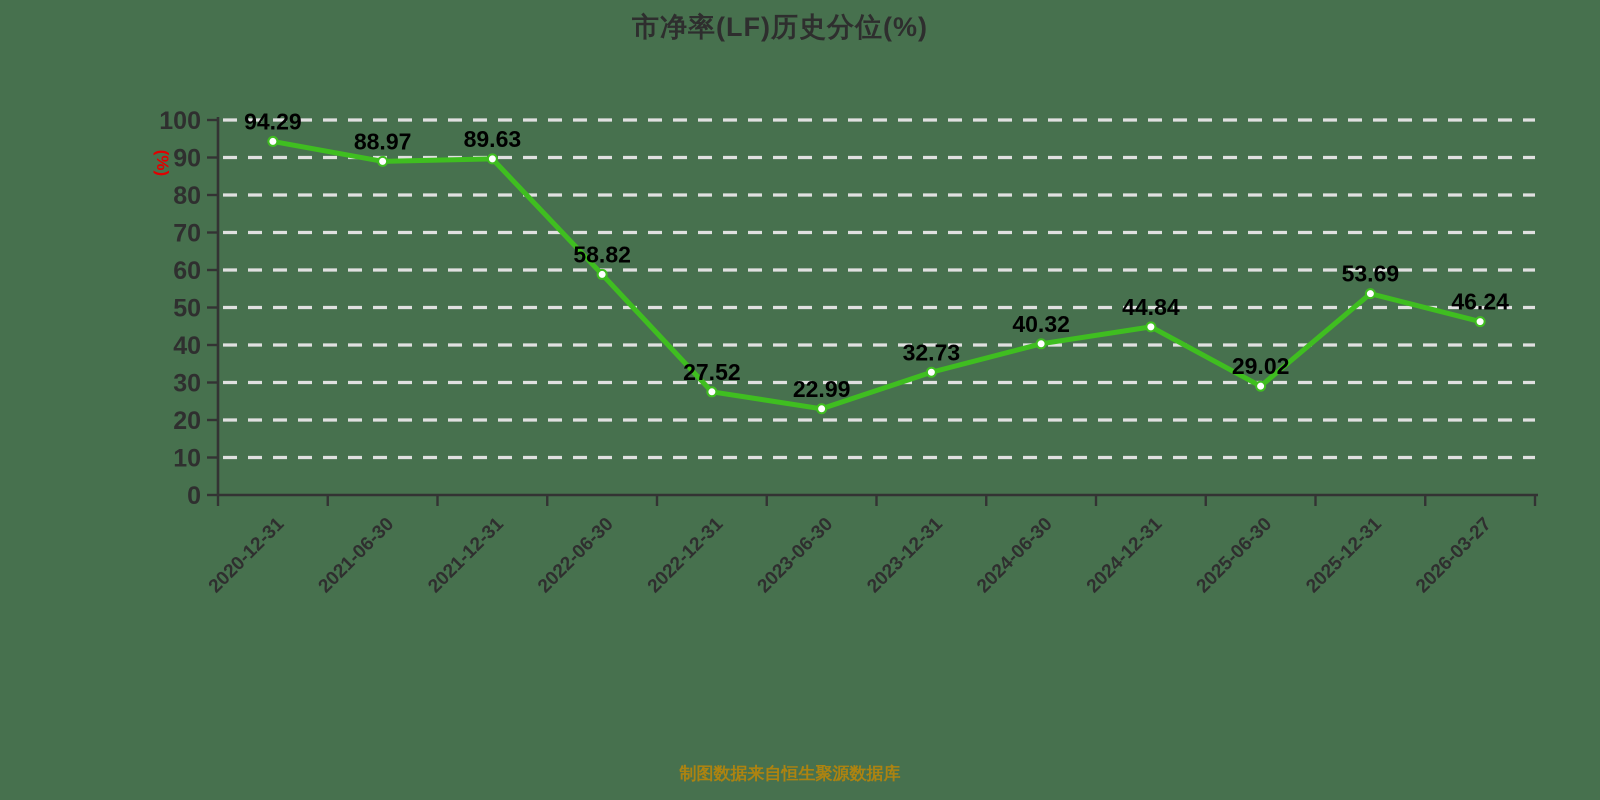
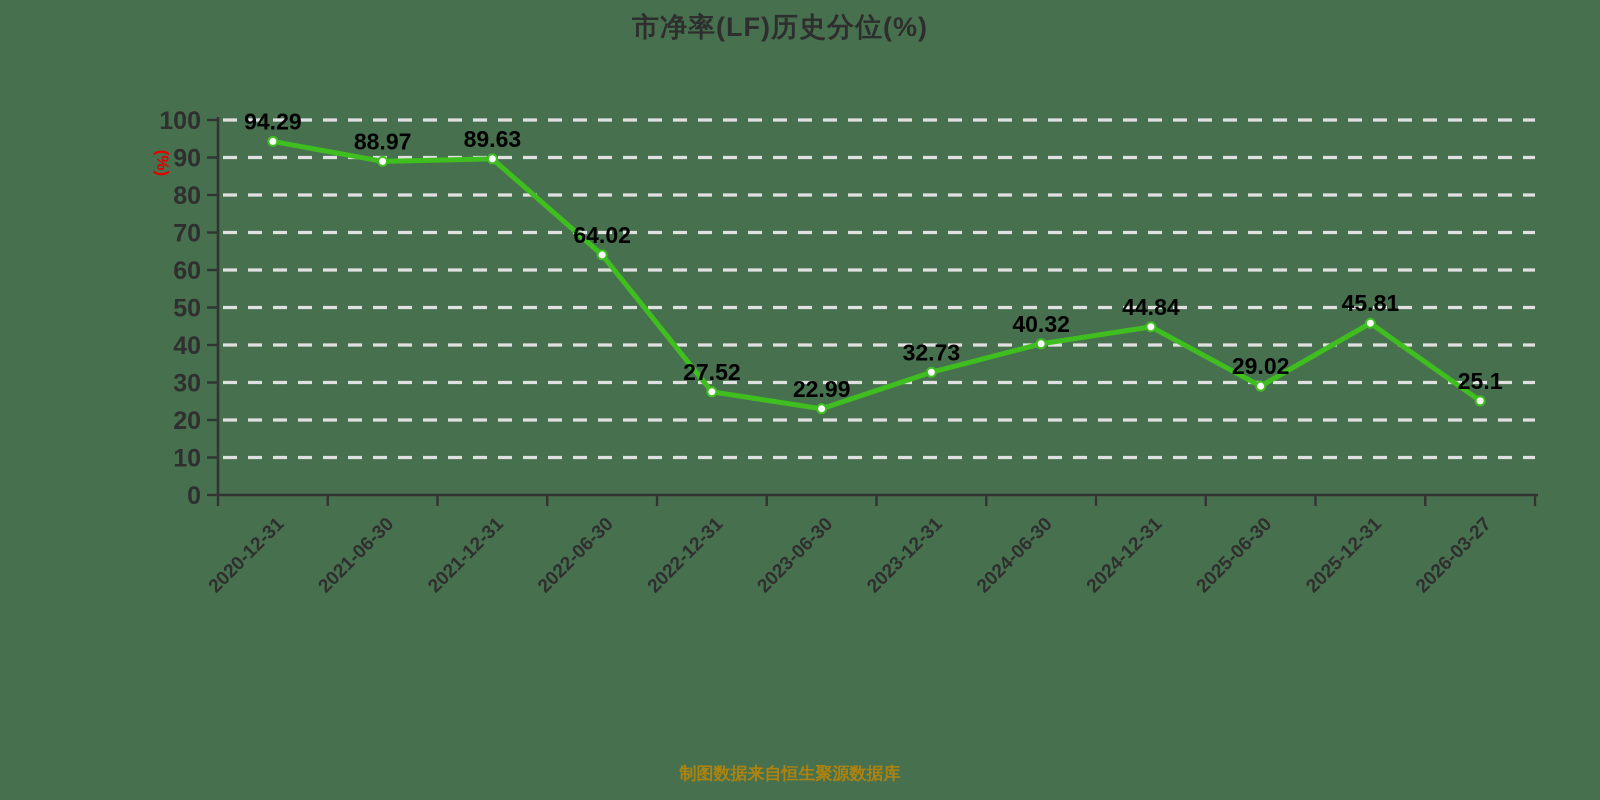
2022-06-30: 58.82 -> 64.02
2025-12-31: 53.69 -> 45.81
2026-03-27: 46.24 -> 25.1
